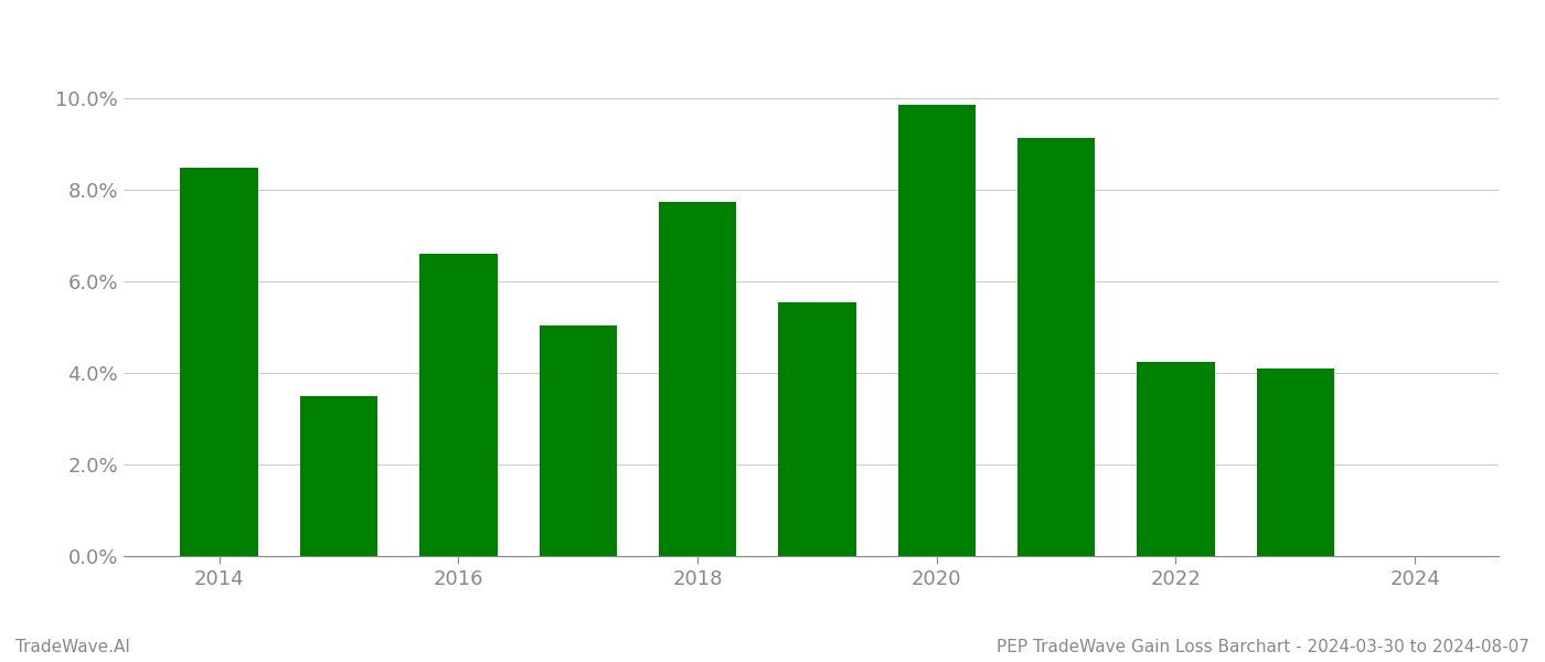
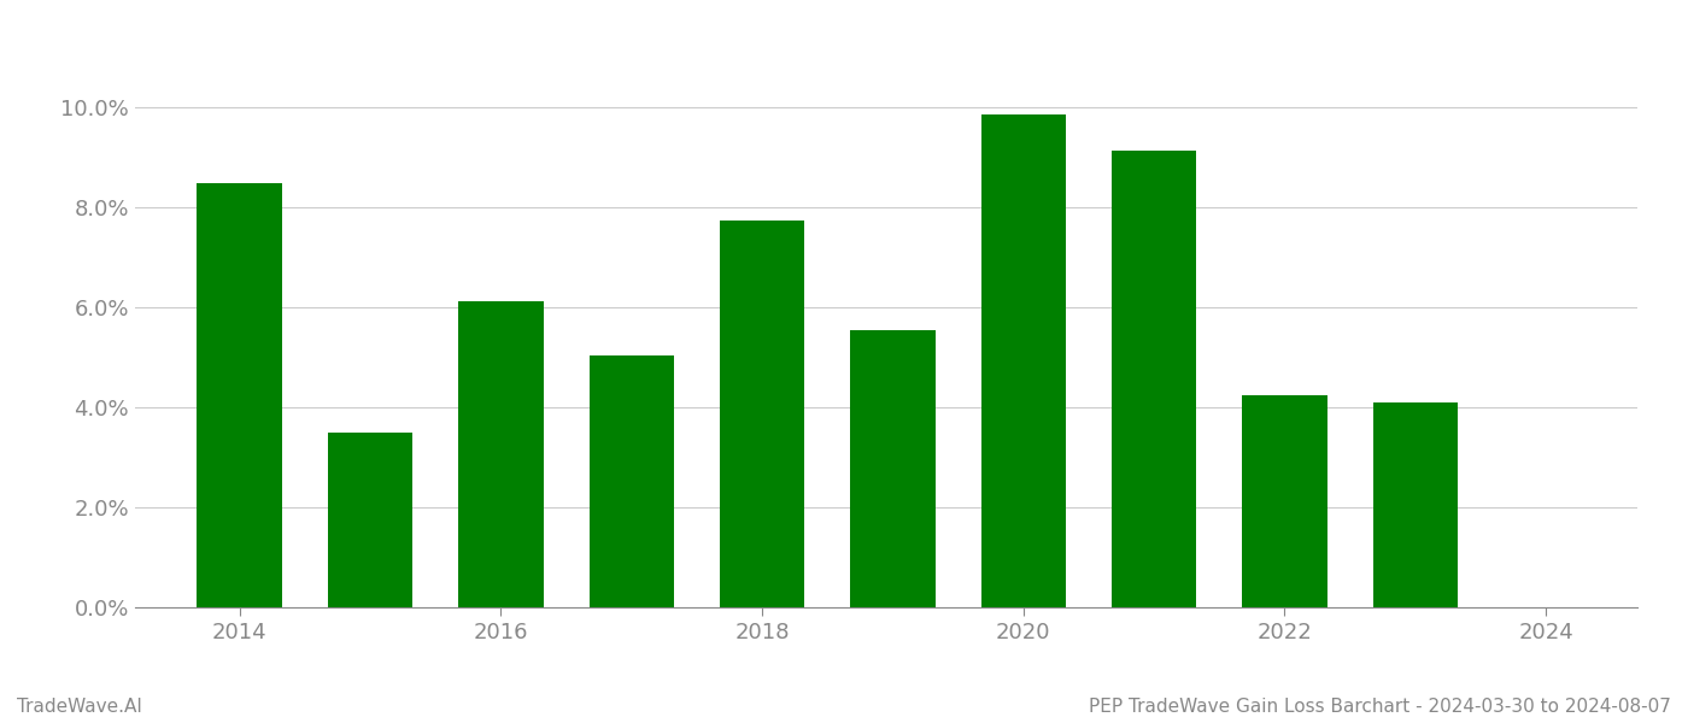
2016: 6.60% -> 6.12%
